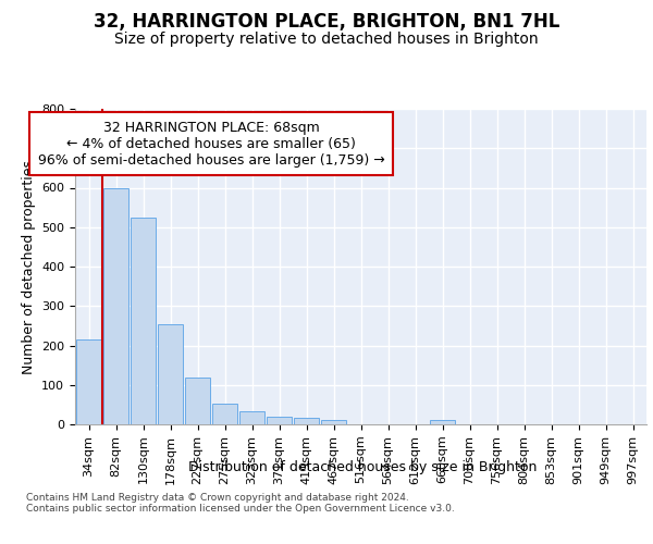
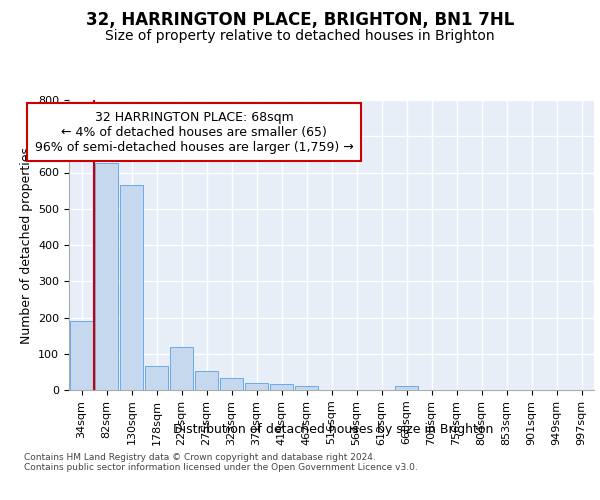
34sqm: 215 -> 190
82sqm: 600 -> 625
130sqm: 525 -> 565
178sqm: 255 -> 65
